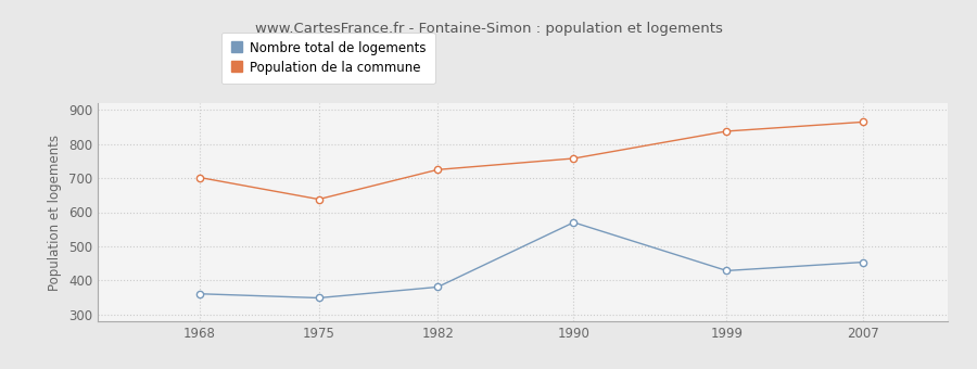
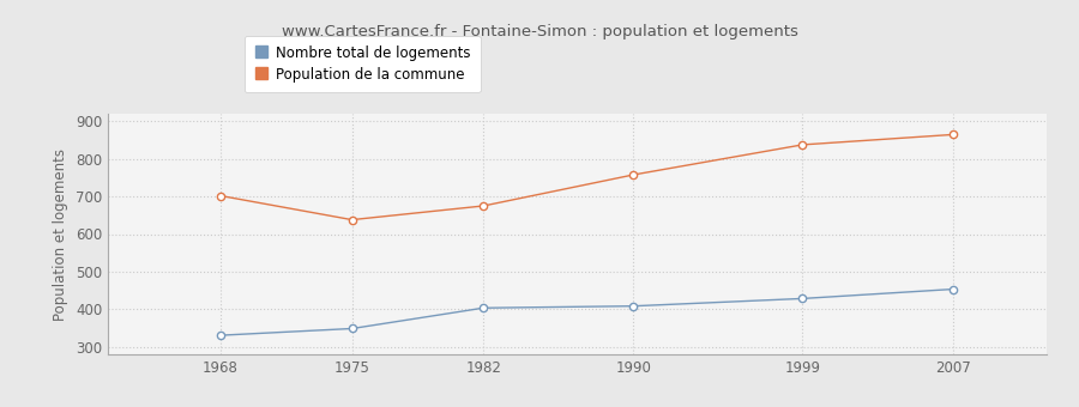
Nombre total de logements/1968: 360 -> 330
Nombre total de logements/1982: 380 -> 403
Population de la commune/1982: 725 -> 675
Nombre total de logements/1990: 570 -> 408
